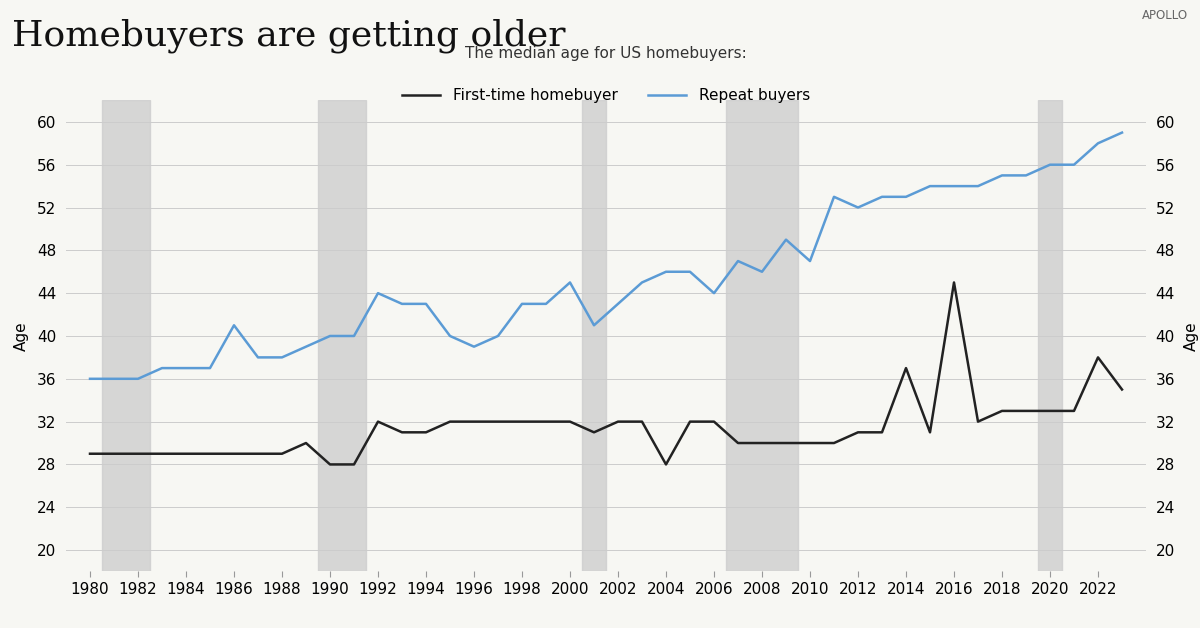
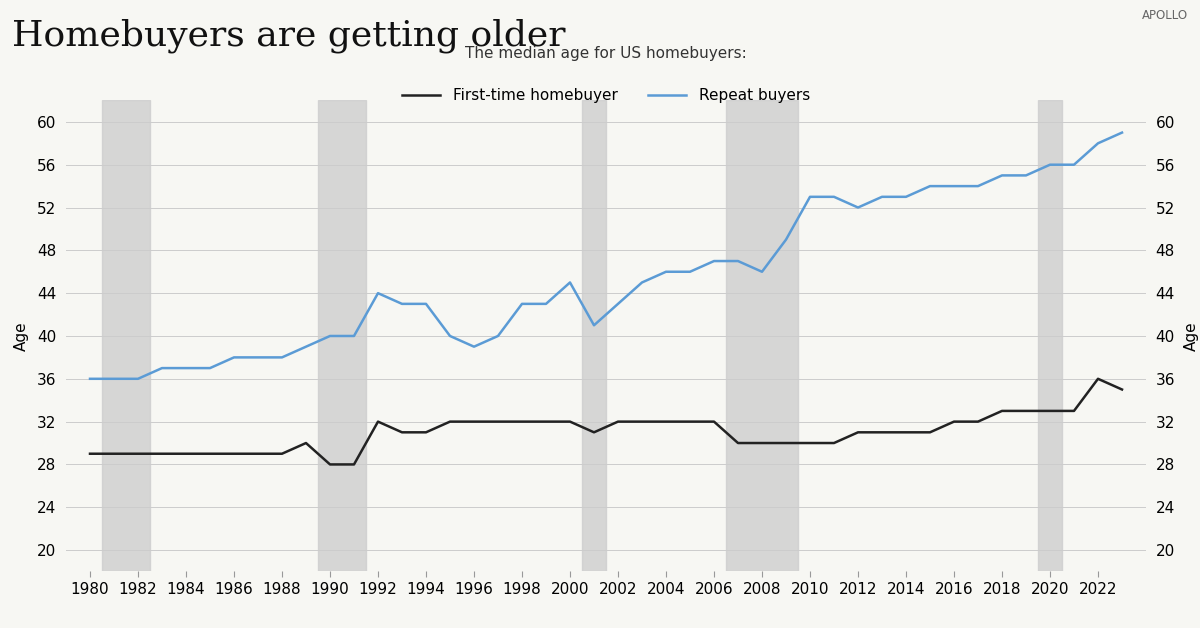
Repeat buyers/1986: 41 -> 38
First-time homebuyer/2004: 28 -> 32
Repeat buyers/2006: 44 -> 47
Repeat buyers/2010: 47 -> 53
First-time homebuyer/2014: 37 -> 31
First-time homebuyer/2016: 45 -> 32
First-time homebuyer/2022: 38 -> 36
